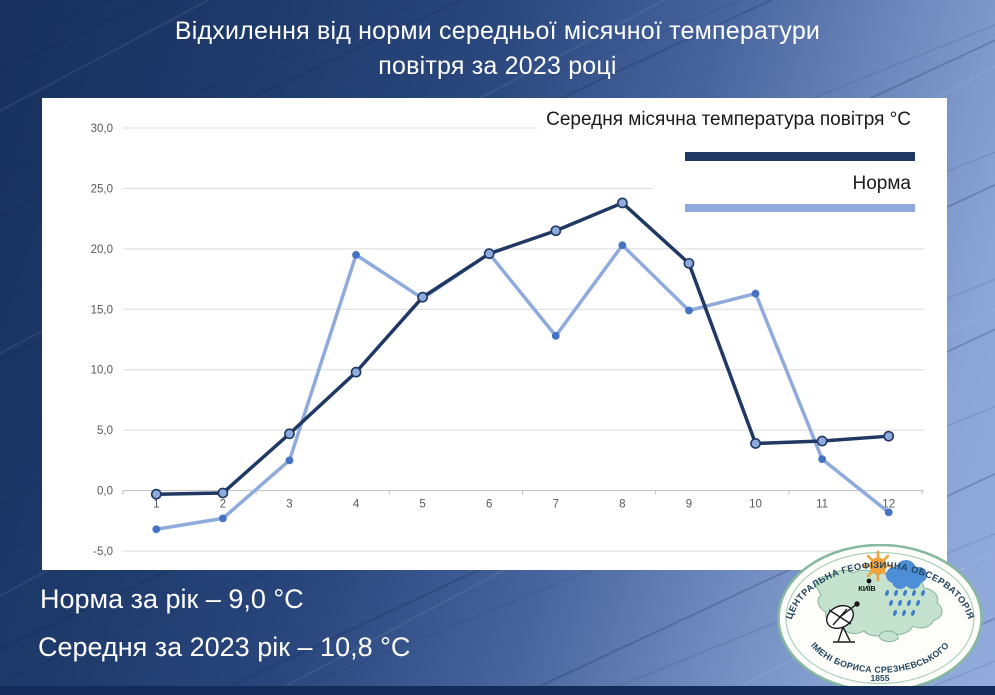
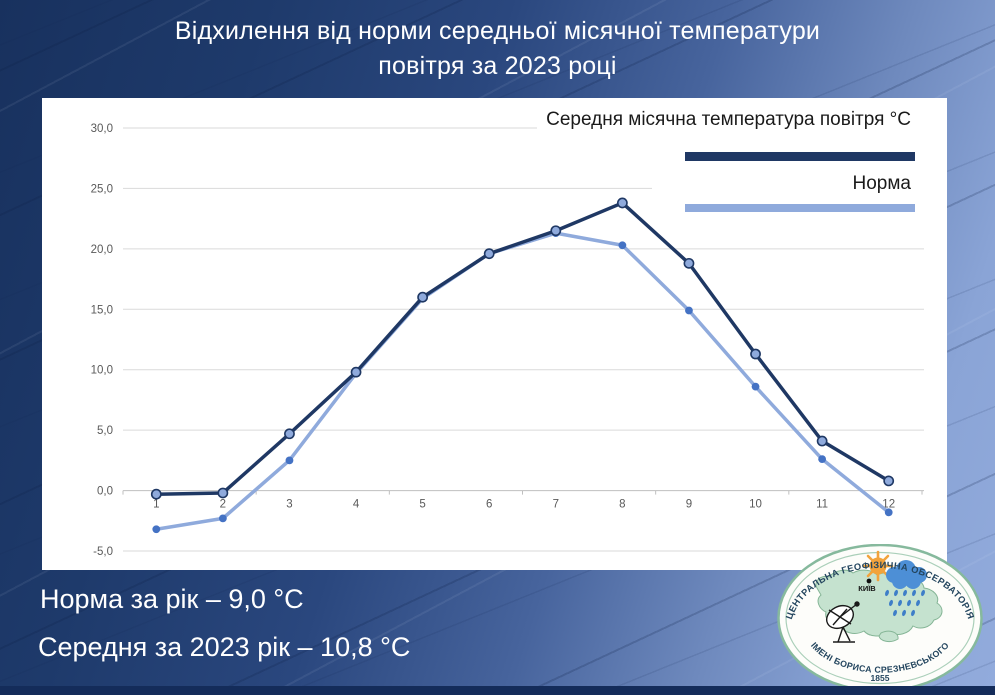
Норма/4: 19,5 -> 9,7
Норма/7: 12,8 -> 21,3
Середня місячна температура повітря °C/10: 3,9 -> 11,3
Норма/10: 16,3 -> 8,6
Середня місячна температура повітря °C/12: 4,5 -> 0,8
